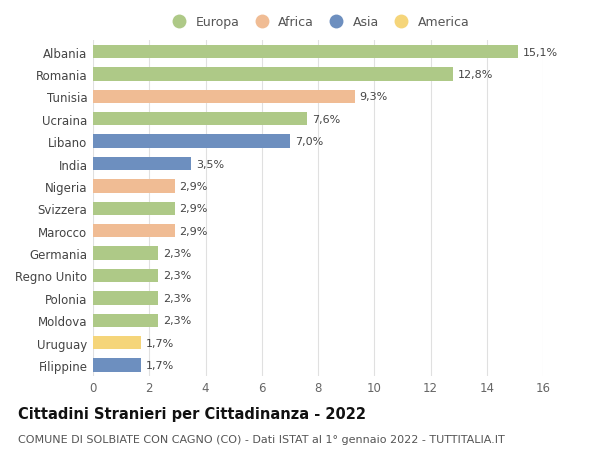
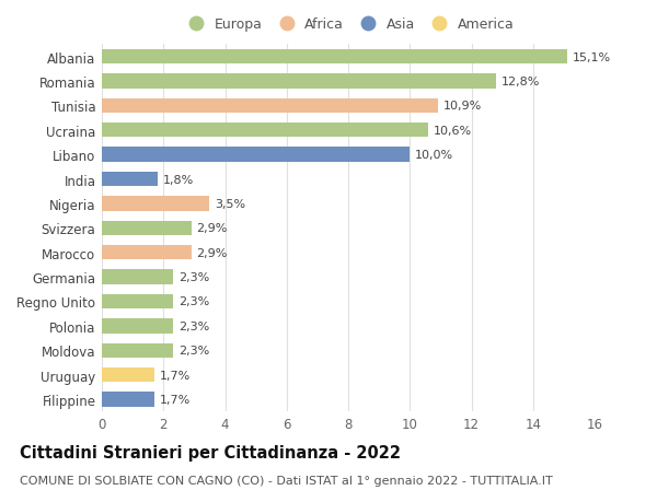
Tunisia: 9,3% -> 10,9%
Ucraina: 7,6% -> 10,6%
Libano: 7,0% -> 10,0%
India: 3,5% -> 1,8%
Nigeria: 2,9% -> 3,5%
